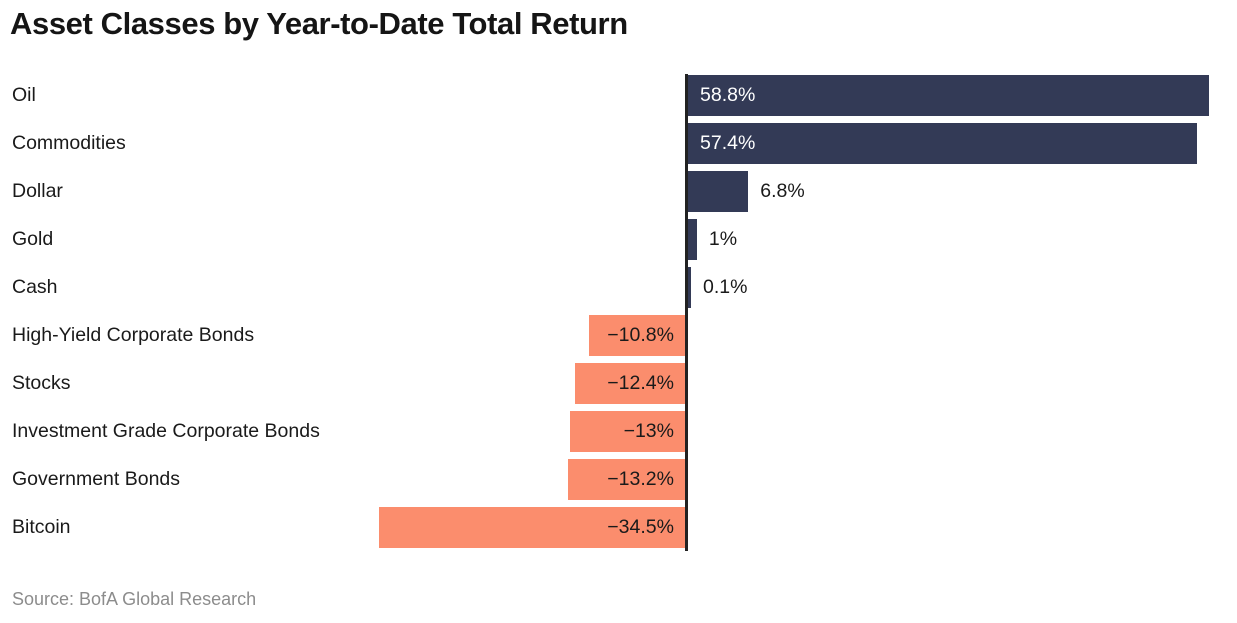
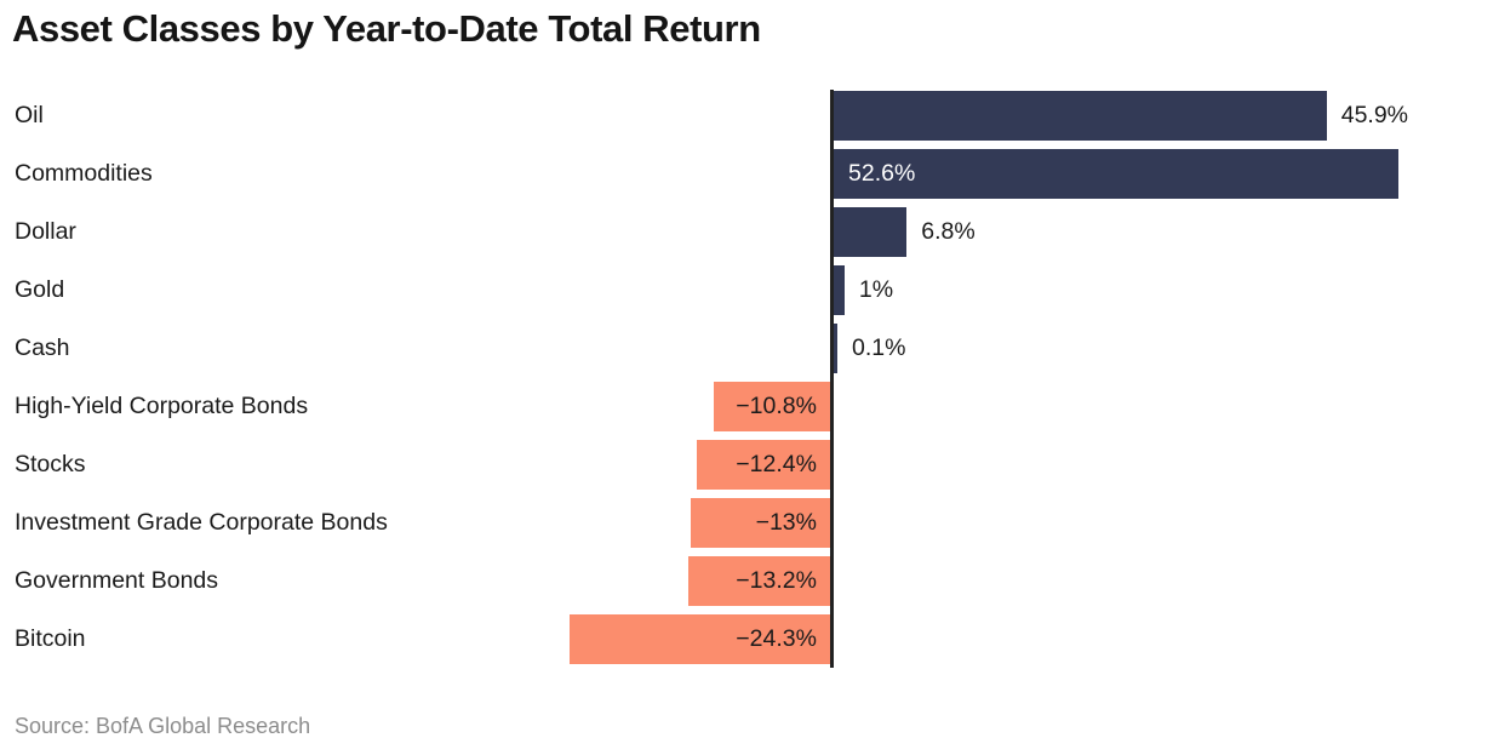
Oil: 58.8% -> 45.9%
Commodities: 57.4% -> 52.6%
Bitcoin: −34.5% -> −24.3%
